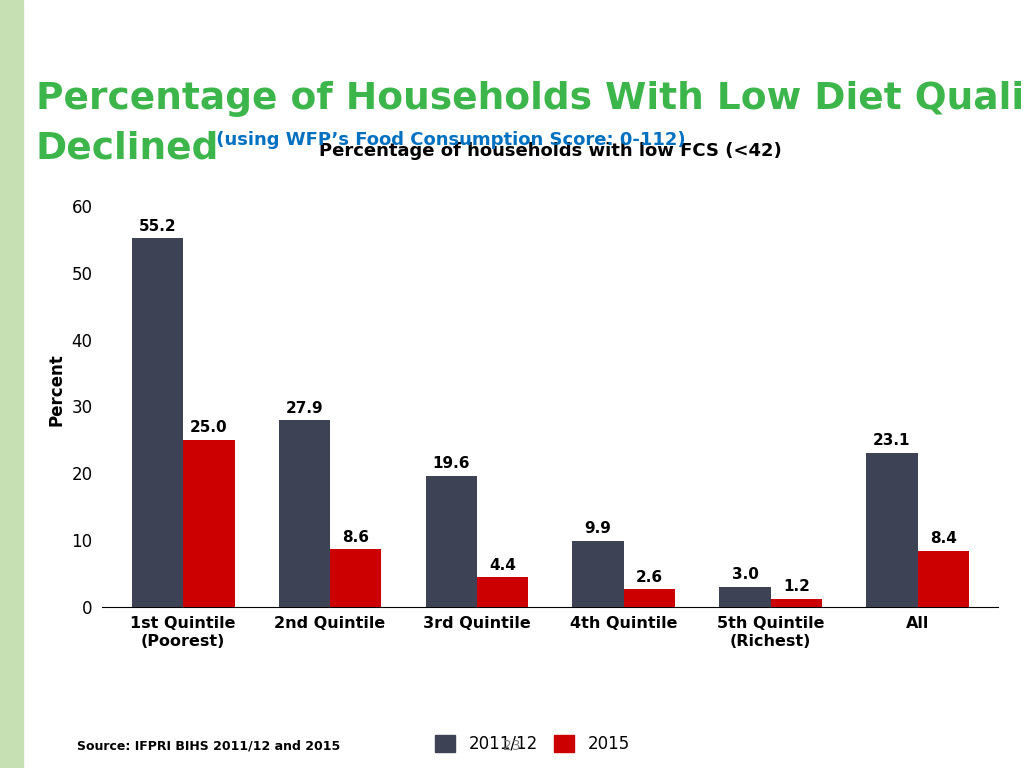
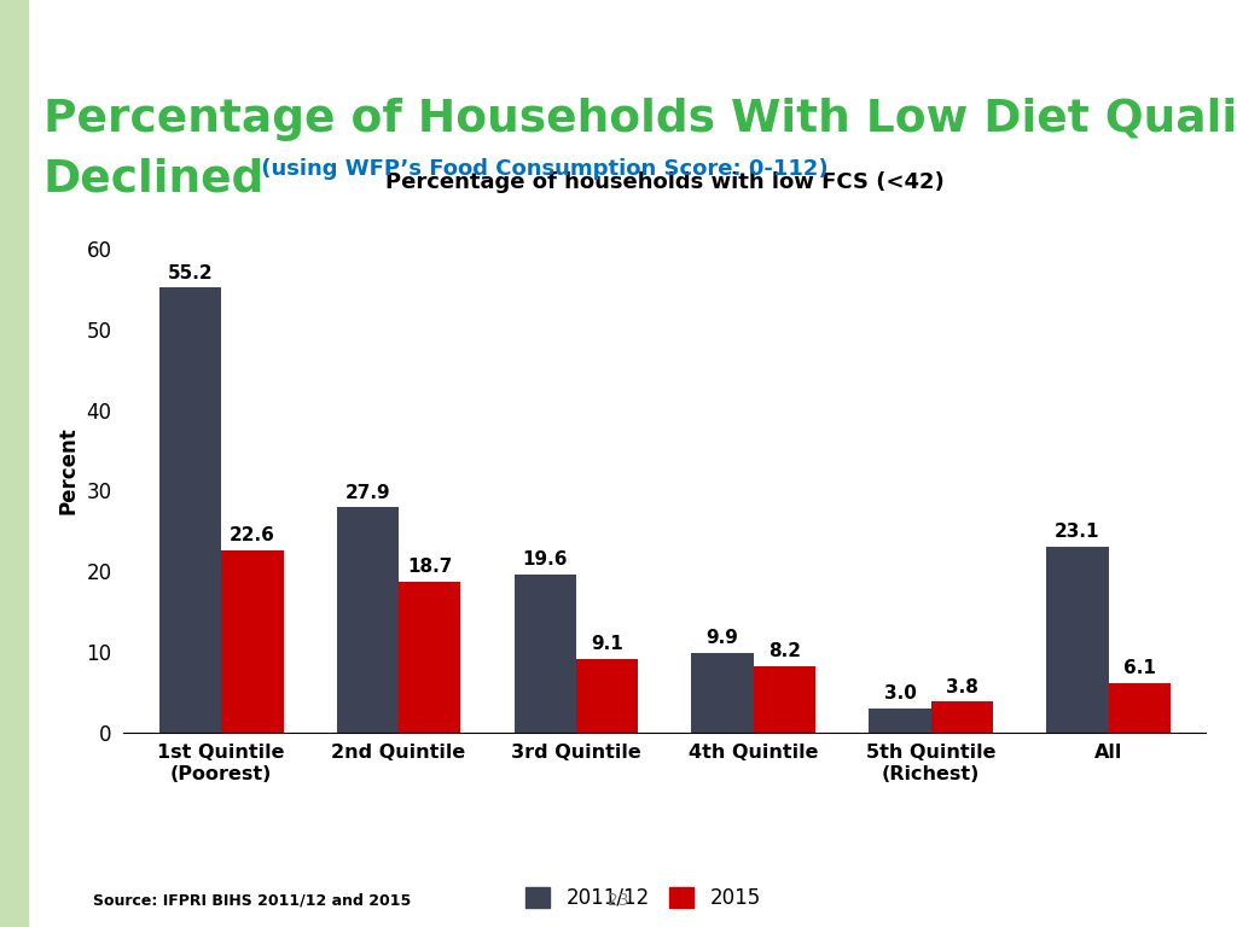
2015/1st Quintile (Poorest): 25.0 -> 22.6
2015/2nd Quintile: 8.6 -> 18.7
2015/3rd Quintile: 4.4 -> 9.1
2015/4th Quintile: 2.6 -> 8.2
2015/5th Quintile (Richest): 1.2 -> 3.8
2015/All: 8.4 -> 6.1
